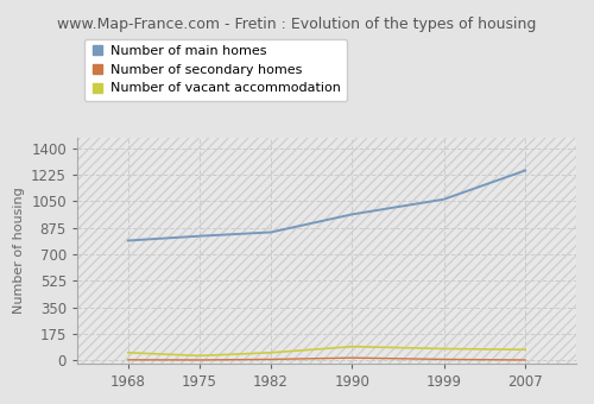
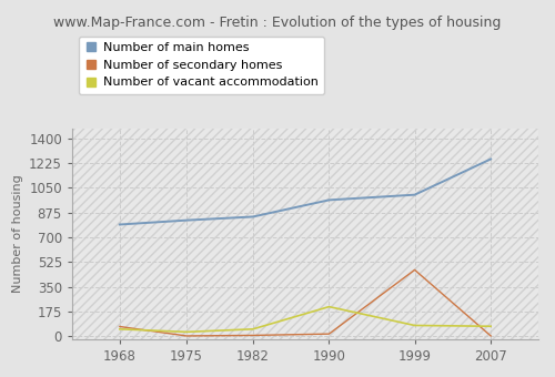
Number of secondary homes/1968: 0 -> 70
Number of vacant accommodation/1990: 90 -> 210
Number of main homes/1999: 1060 -> 1000
Number of secondary homes/1999: 10 -> 470
